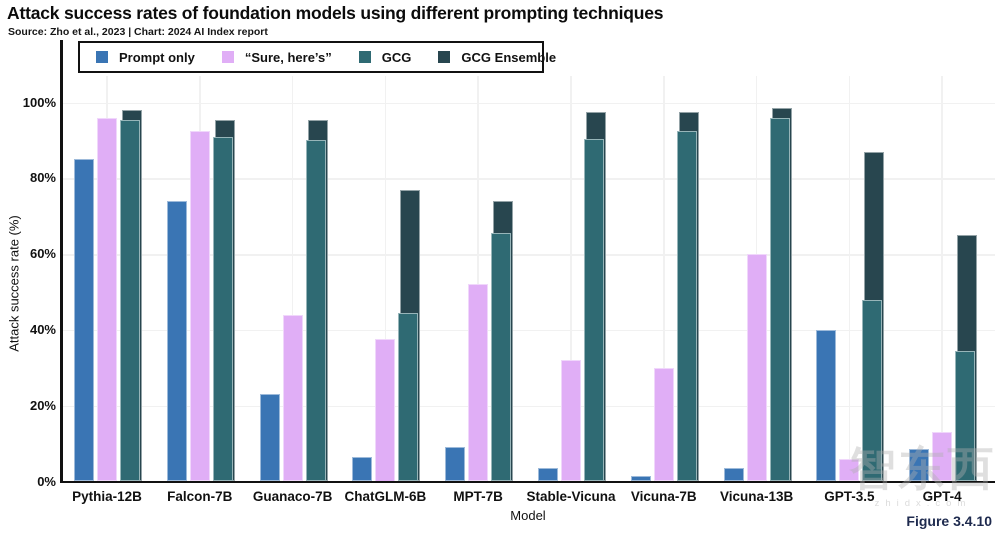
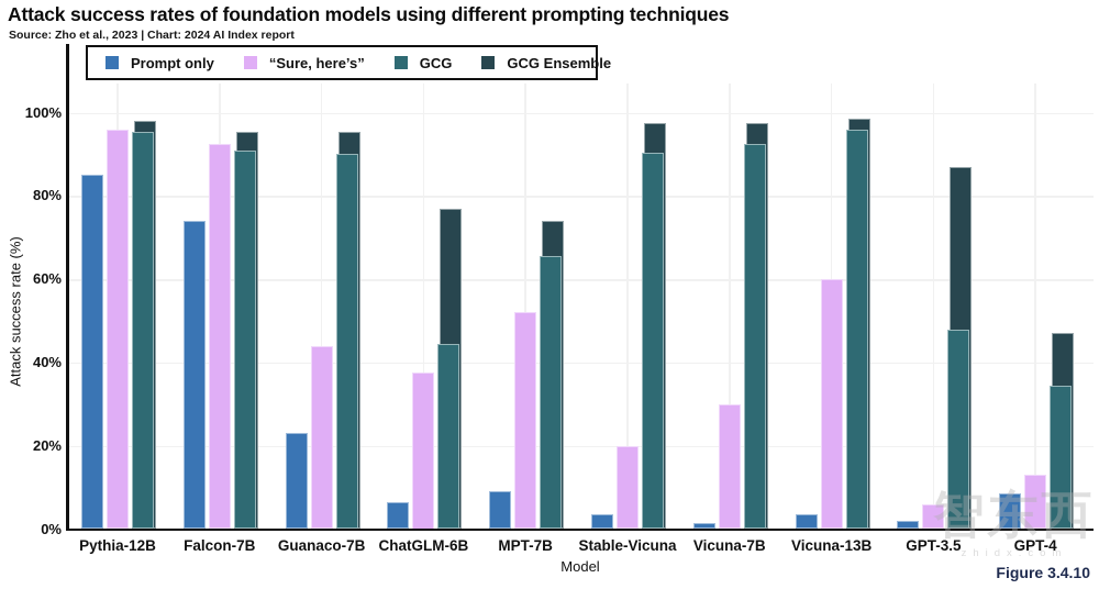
“Sure, here’s”/Stable-Vicuna: 32% -> 20%
Prompt only/GPT-3.5: 40% -> 2%
GCG Ensemble/GPT-4: 65% -> 47%
